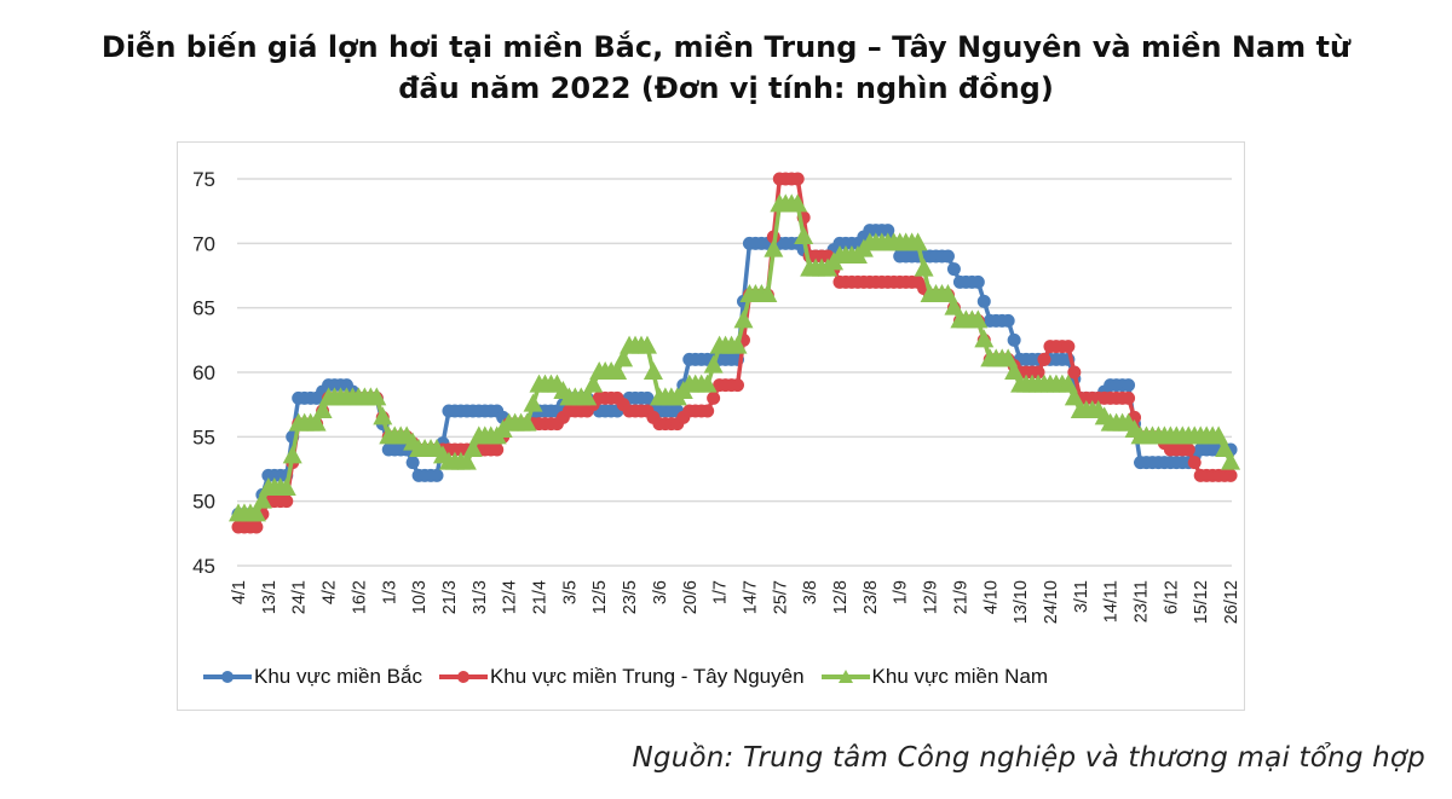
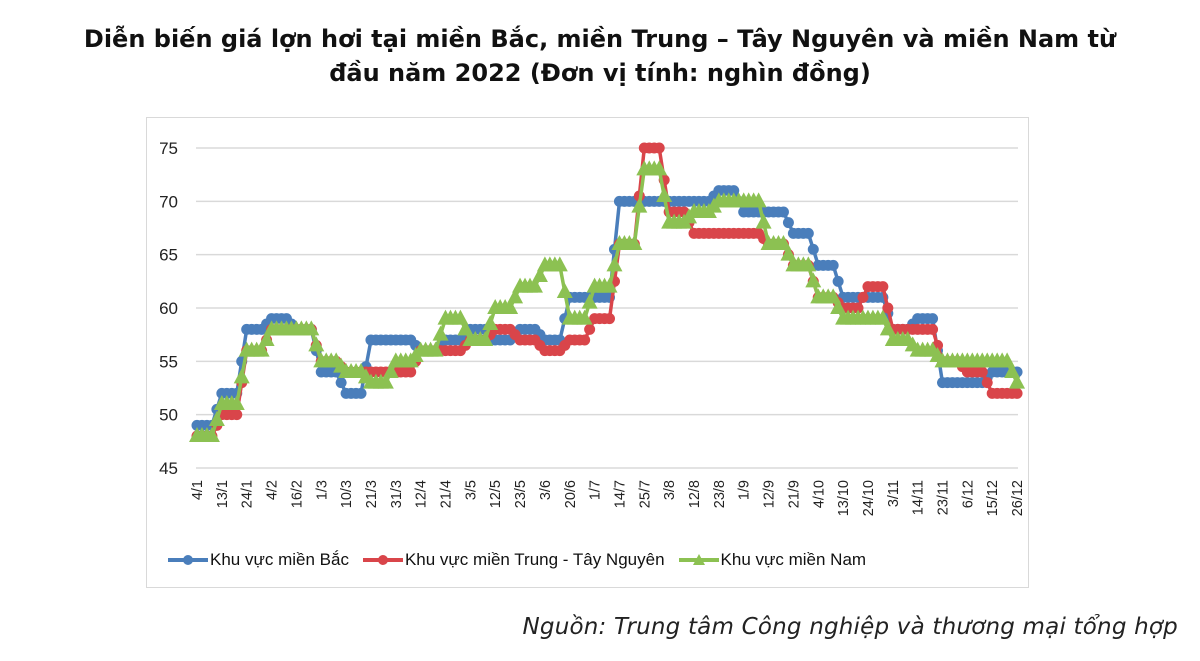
Khu vực miền Nam/4/1: 49 -> 48
Khu vực miền Nam/3/5: 58 -> 57
Khu vực miền Nam/3/6: 58 -> 64
Khu vực miền Bắc/3/8: 69 -> 70
